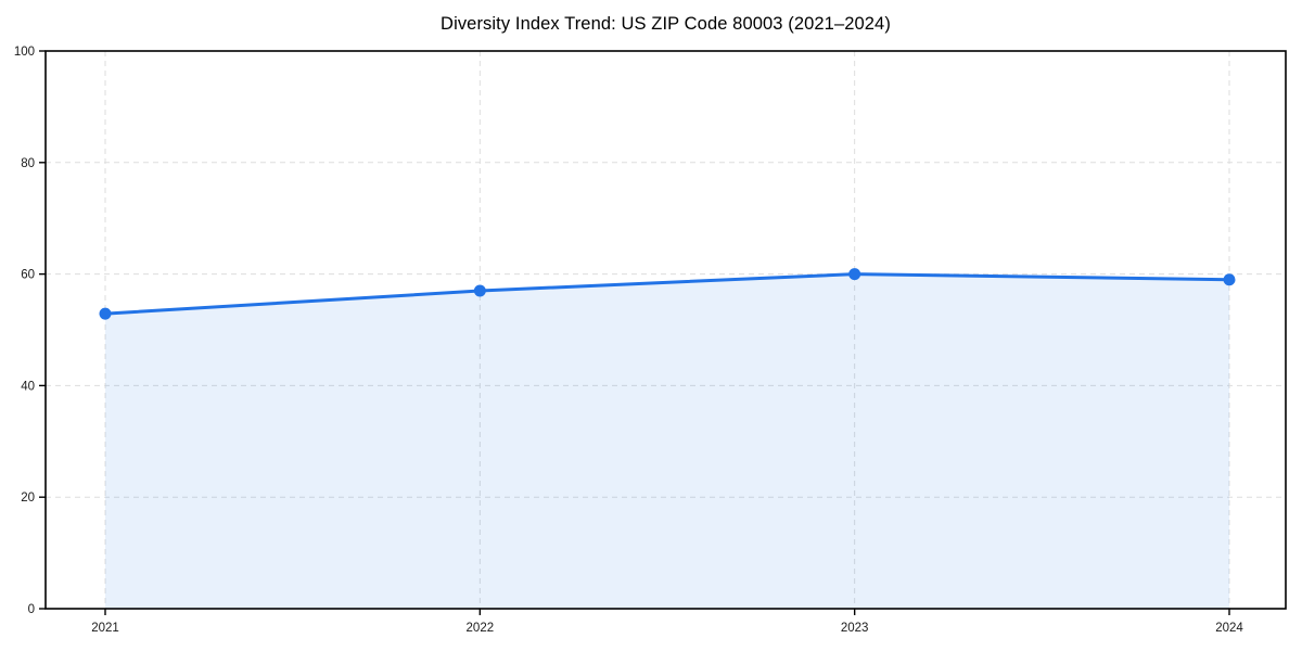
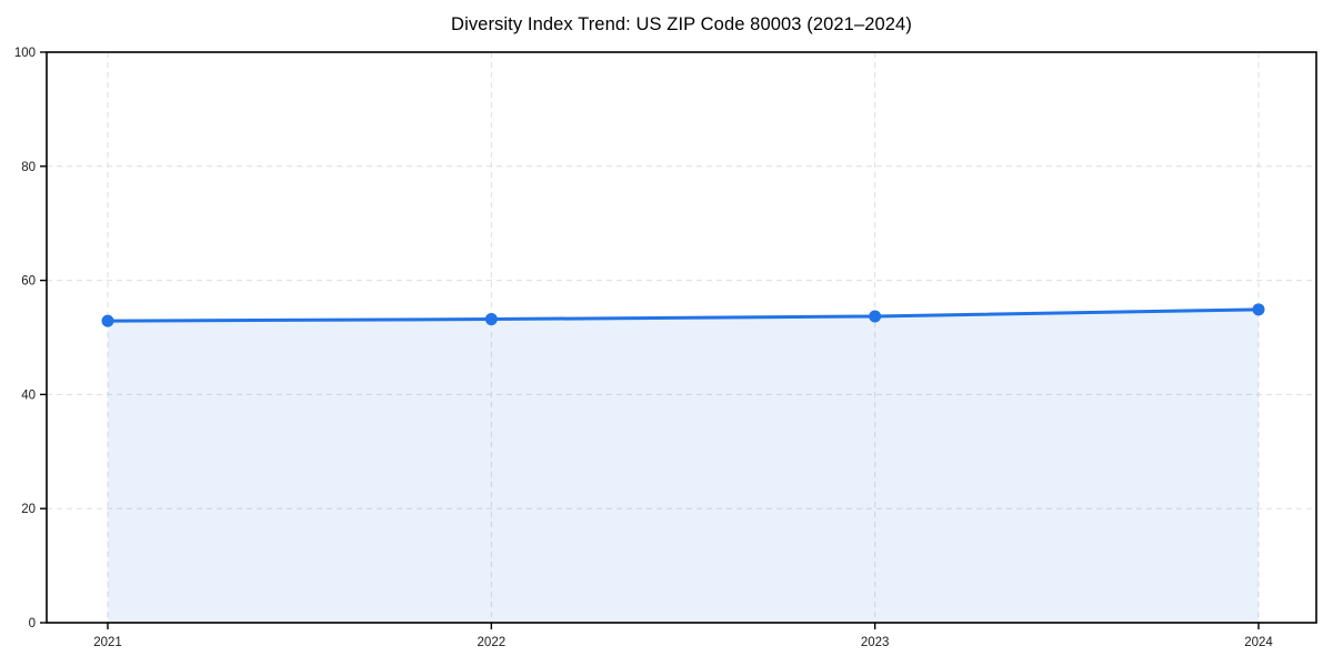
2022: 57 -> 53
2023: 60 -> 54
2024: 59 -> 55
